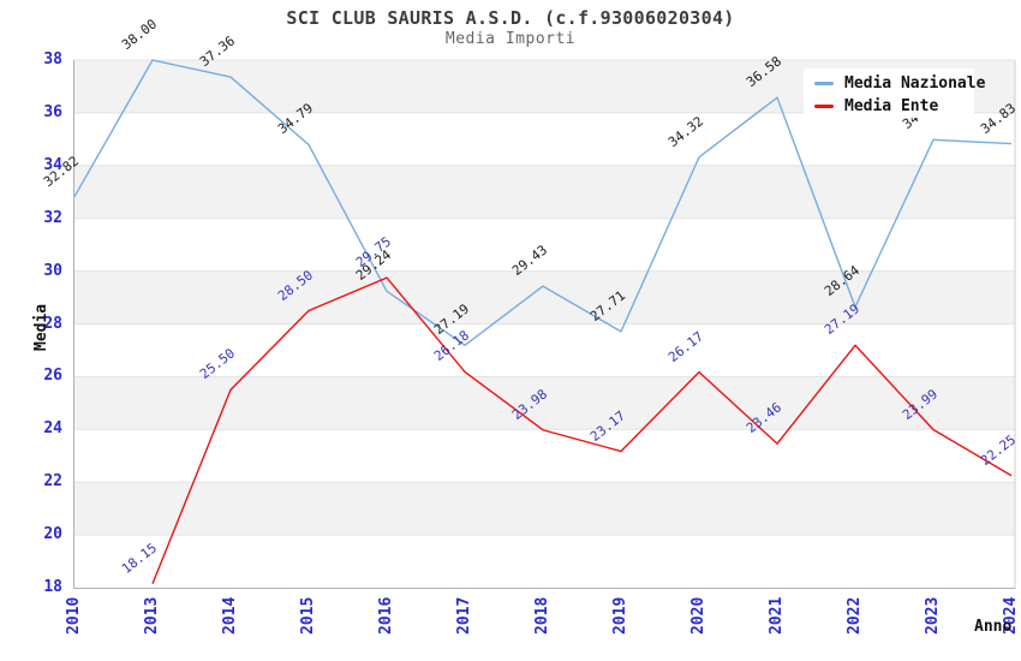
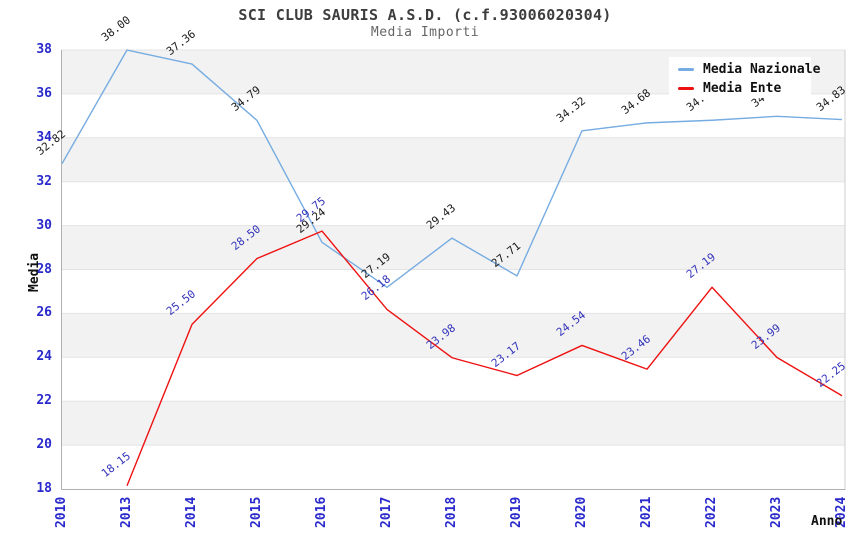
Media Ente/2020: 26.17 -> 24.54
Media Nazionale/2021: 36.58 -> 34.68
Media Nazionale/2022: 28.64 -> 34.80
